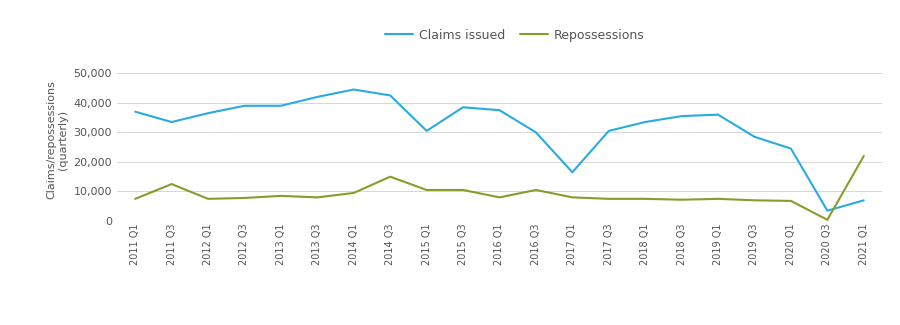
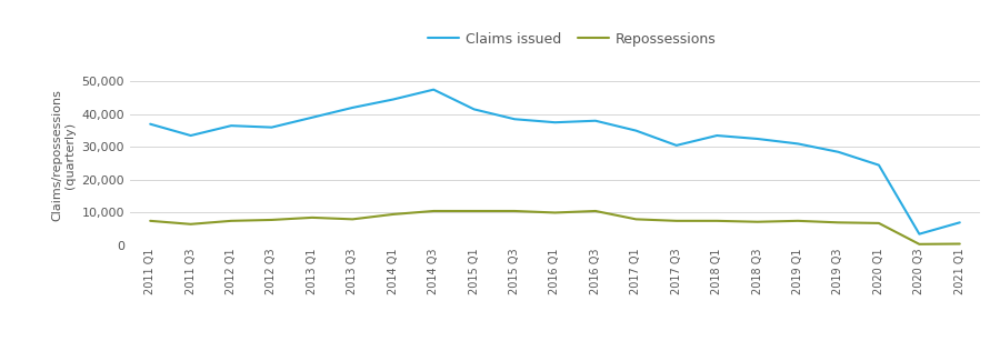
Repossessions/2011 Q3: 12,500 -> 6,500
Claims issued/2012 Q3: 39,000 -> 36,000
Claims issued/2014 Q3: 42,500 -> 47,500
Repossessions/2014 Q3: 15,000 -> 10,500
Claims issued/2015 Q1: 30,500 -> 41,500
Repossessions/2016 Q1: 8,000 -> 10,000
Claims issued/2016 Q3: 30,000 -> 38,000
Claims issued/2017 Q1: 16,500 -> 35,000
Claims issued/2018 Q3: 35,500 -> 32,500
Claims issued/2019 Q1: 36,000 -> 31,000
Repossessions/2021 Q1: 22,000 -> 500
